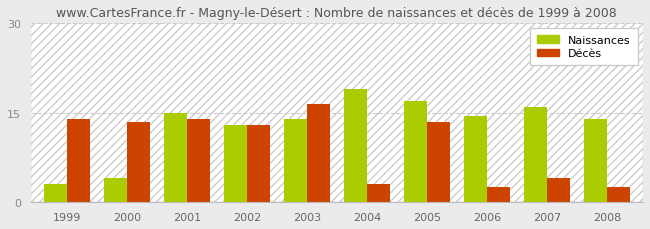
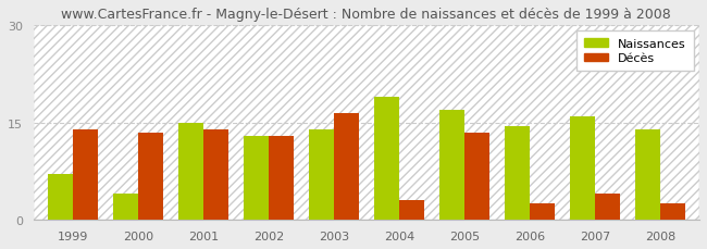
Naissances/1999: 3.0 -> 7.0
